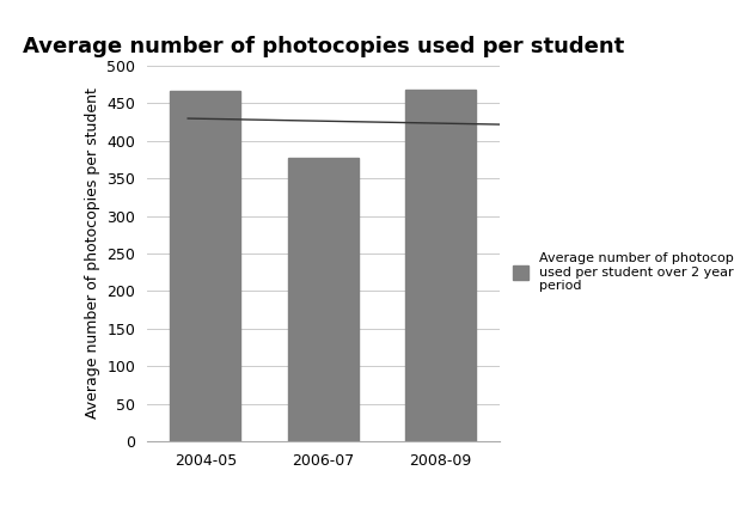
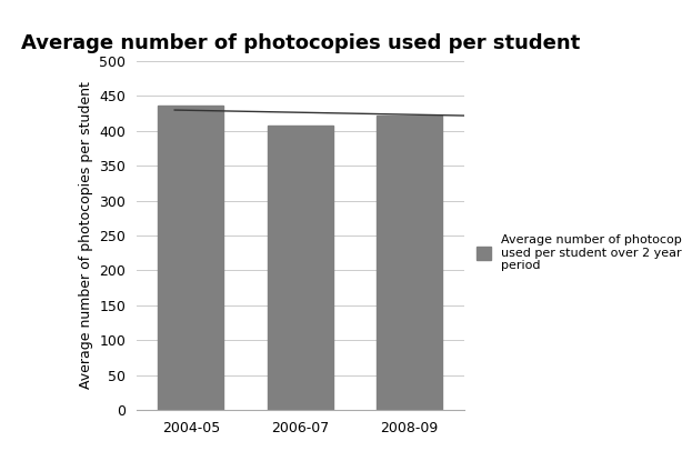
2004-05: 466 -> 437
2006-07: 378 -> 408
2008-09: 468 -> 422
